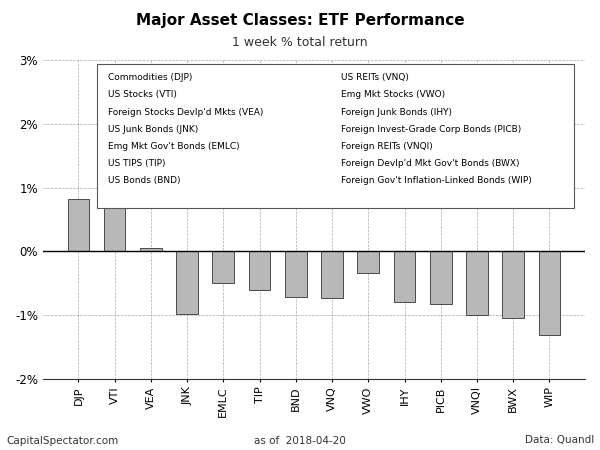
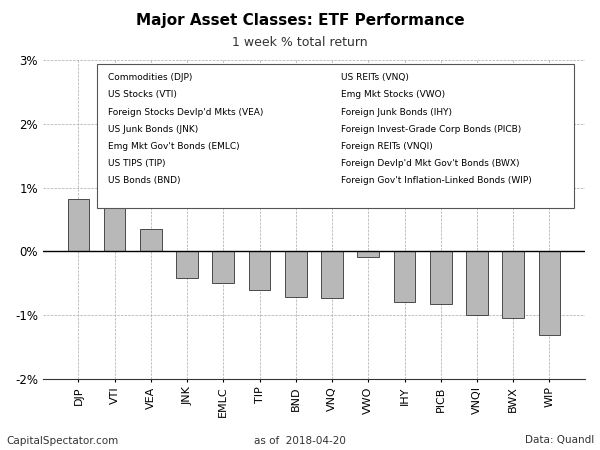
VEA: 0.06% -> 0.35%
JNK: -0.98% -> -0.42%
VWO: -0.34% -> -0.08%
